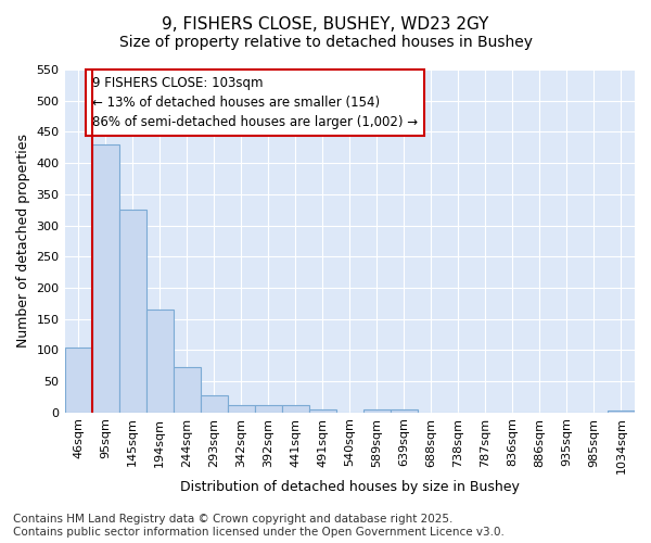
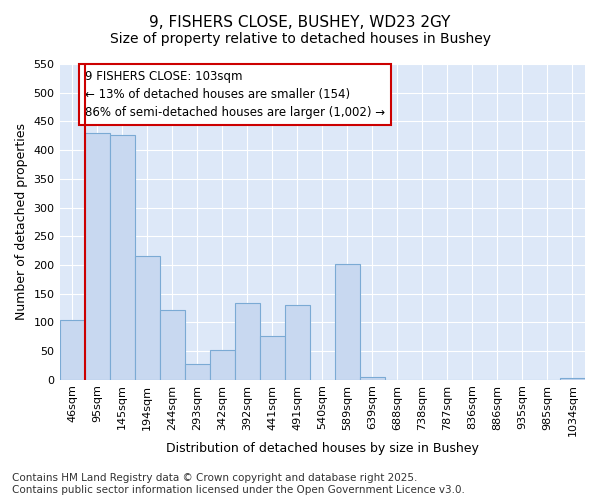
145sqm: 325 -> 426
194sqm: 165 -> 216
244sqm: 73 -> 122
342sqm: 12 -> 52
392sqm: 12 -> 134
441sqm: 12 -> 76
491sqm: 5 -> 130
589sqm: 5 -> 202
